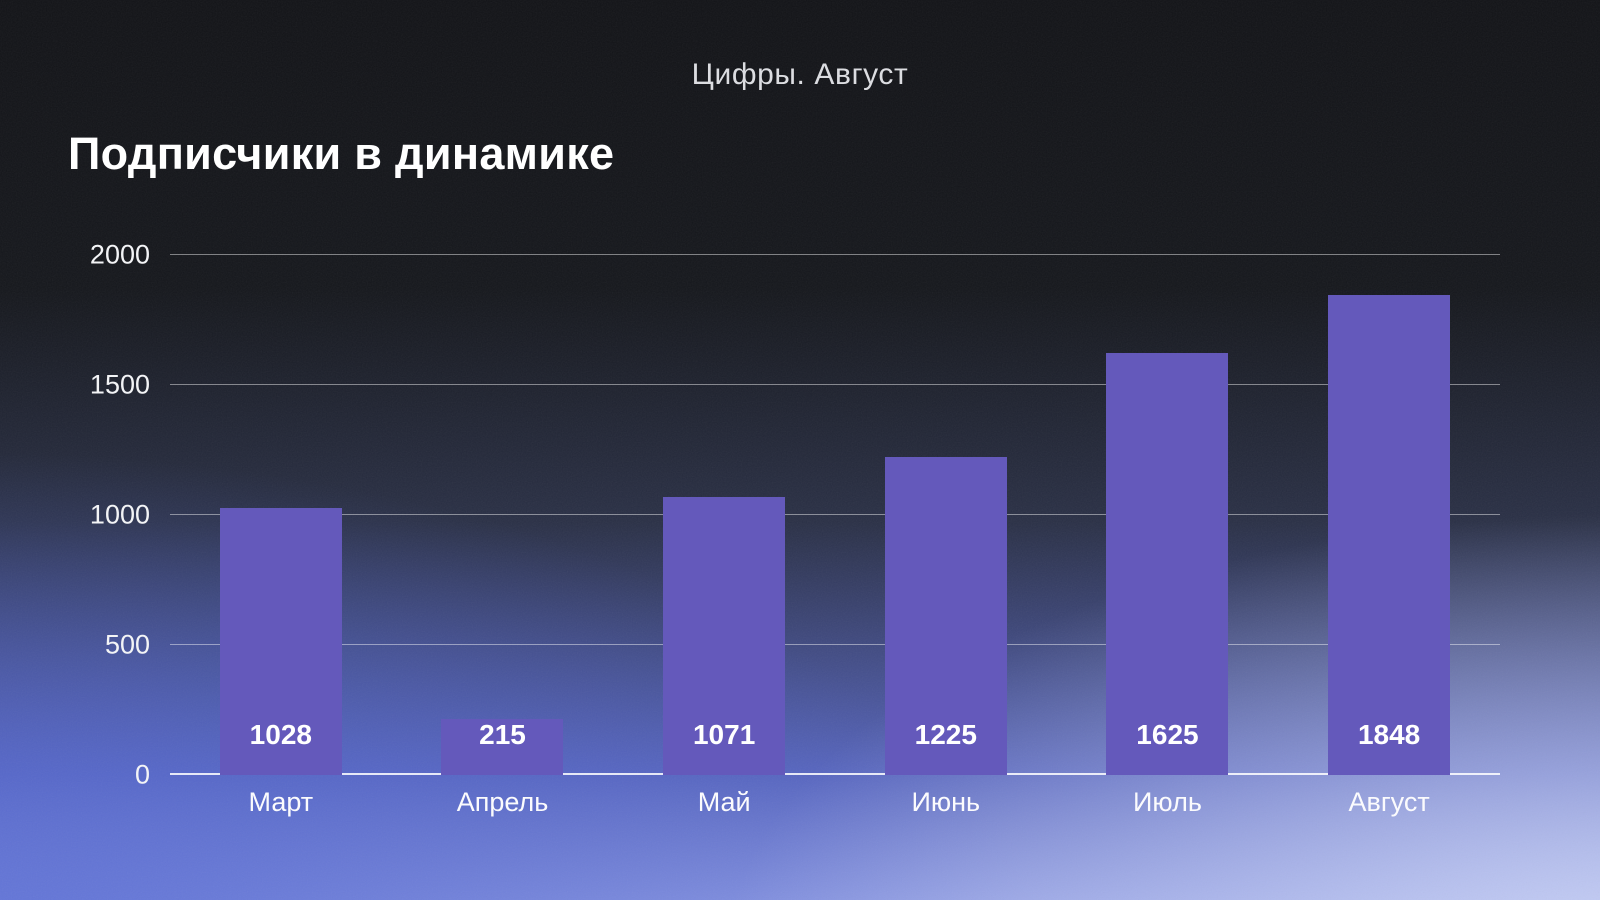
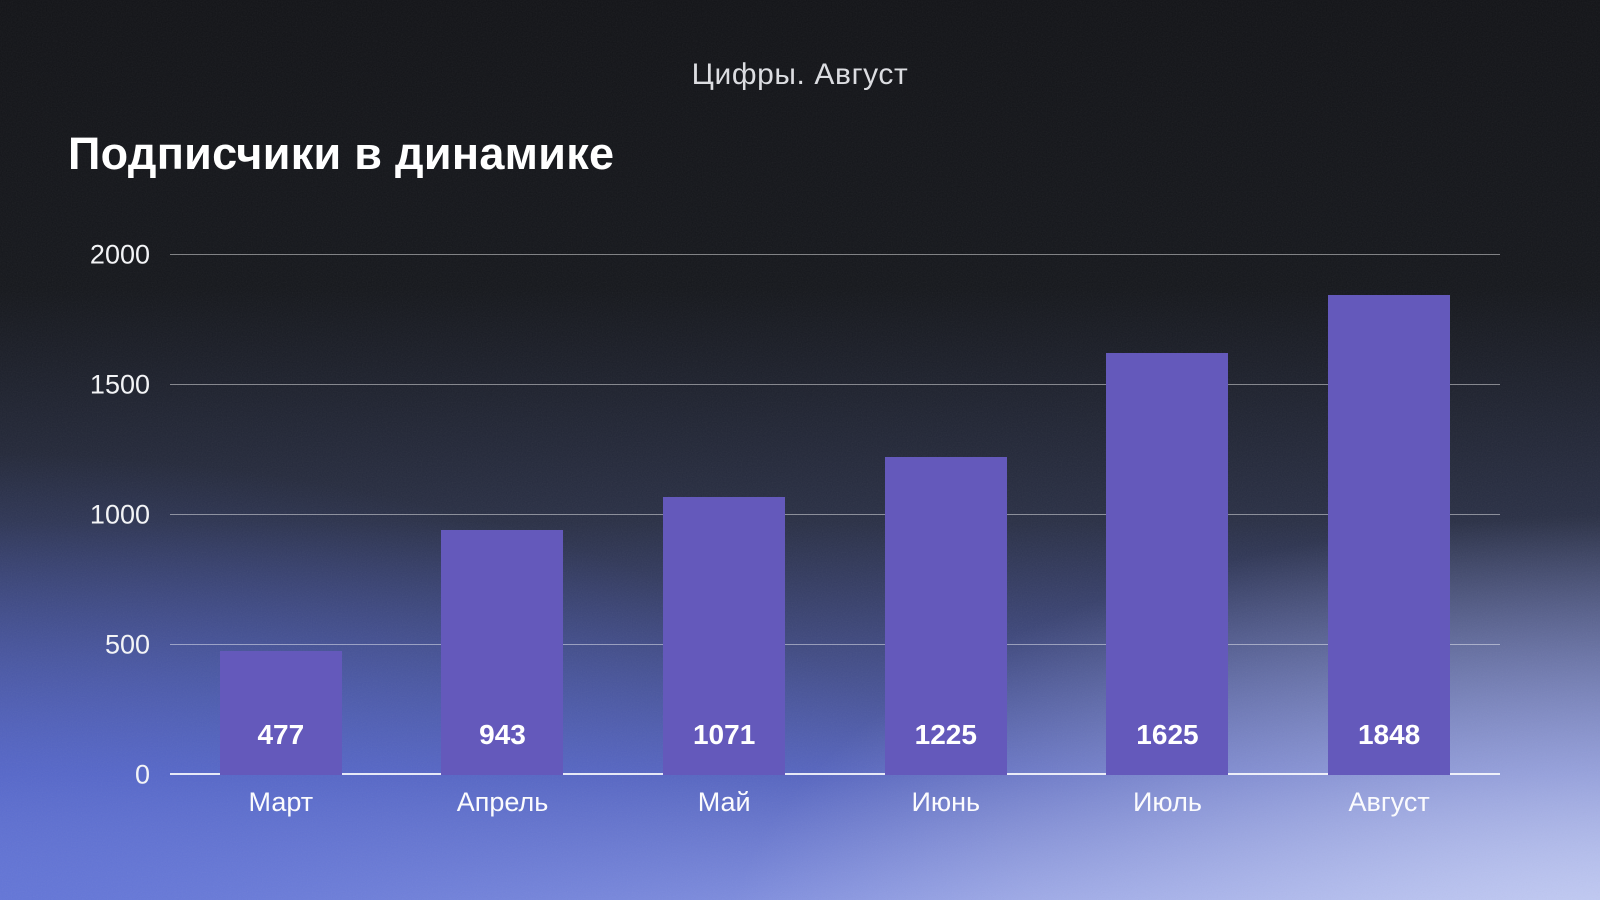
Март: 1028 -> 477
Апрель: 215 -> 943
